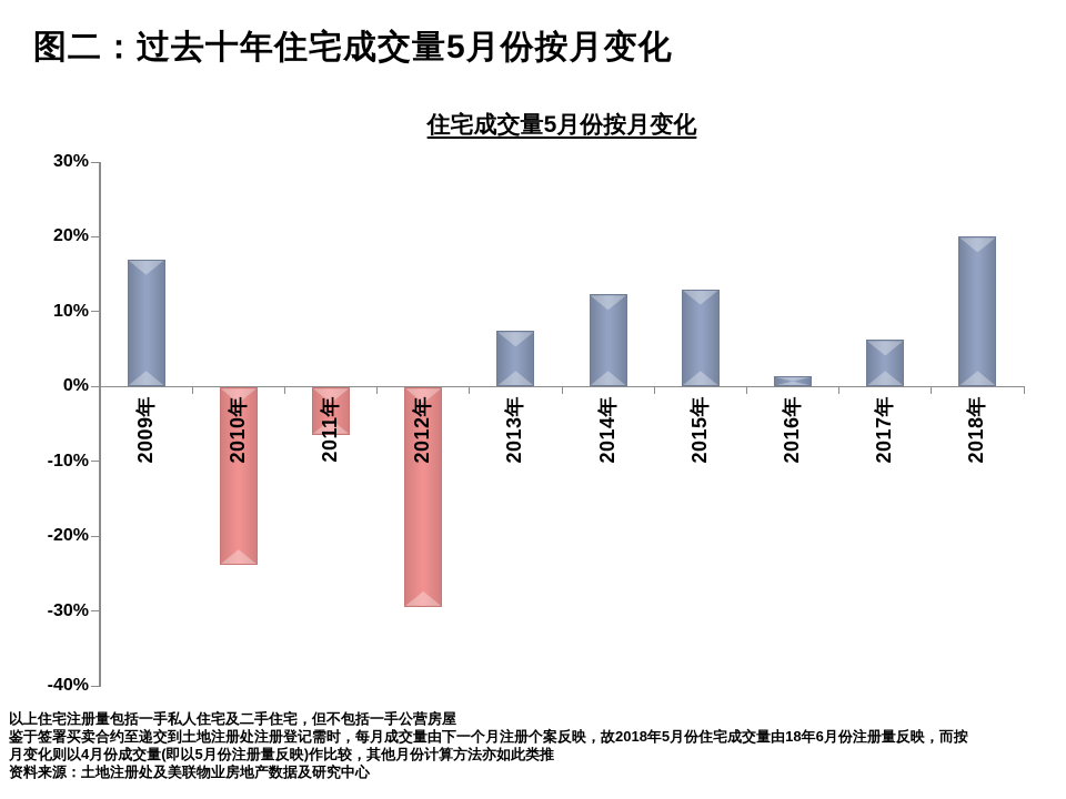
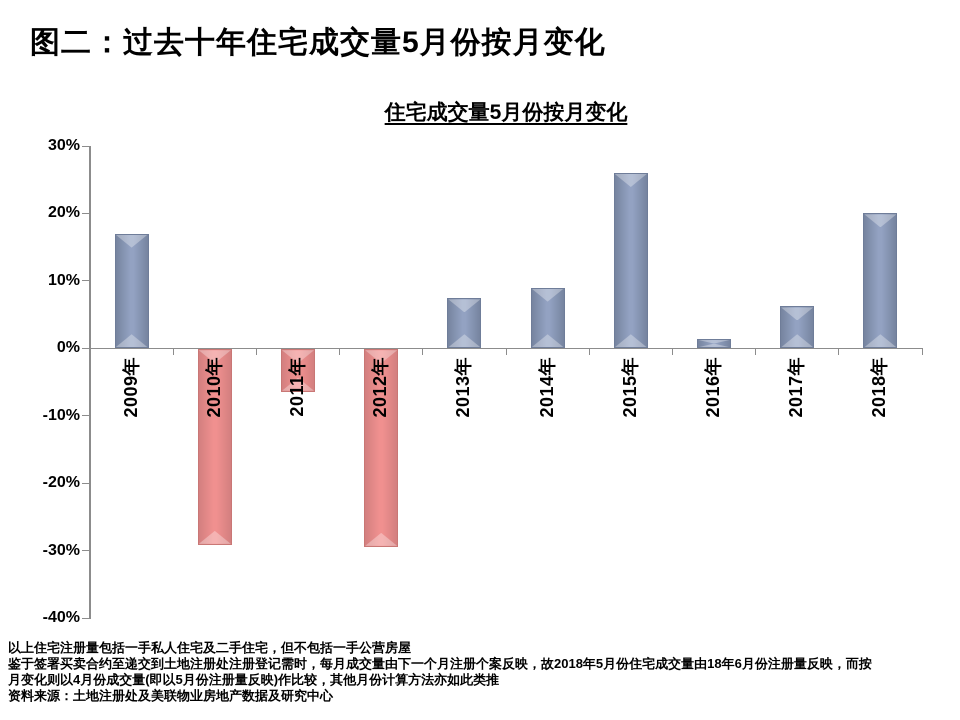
2010年: -24% -> -29%
2014年: 12% -> 9%
2015年: 13% -> 26%
